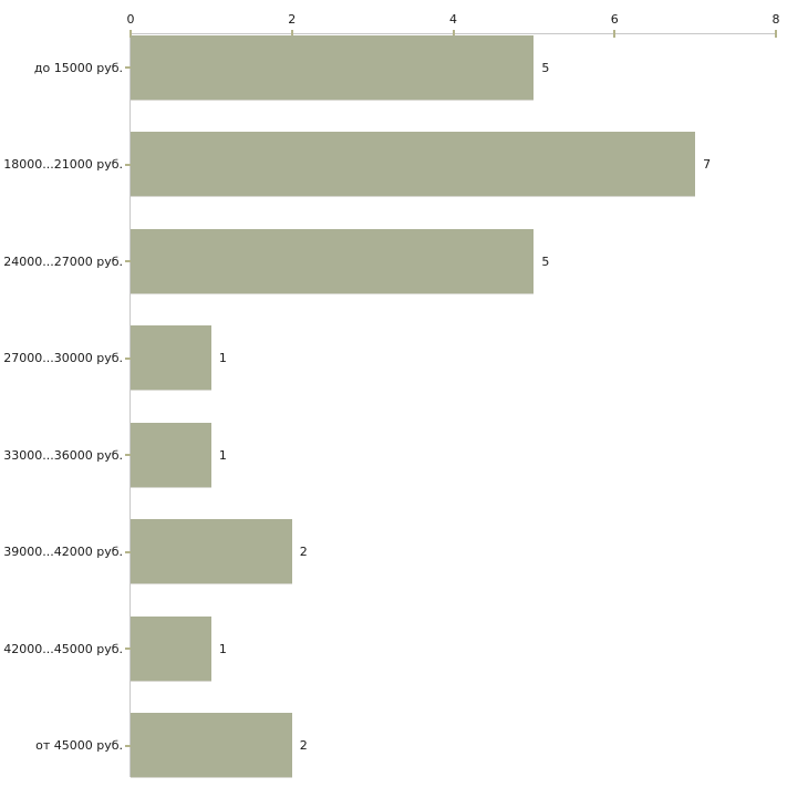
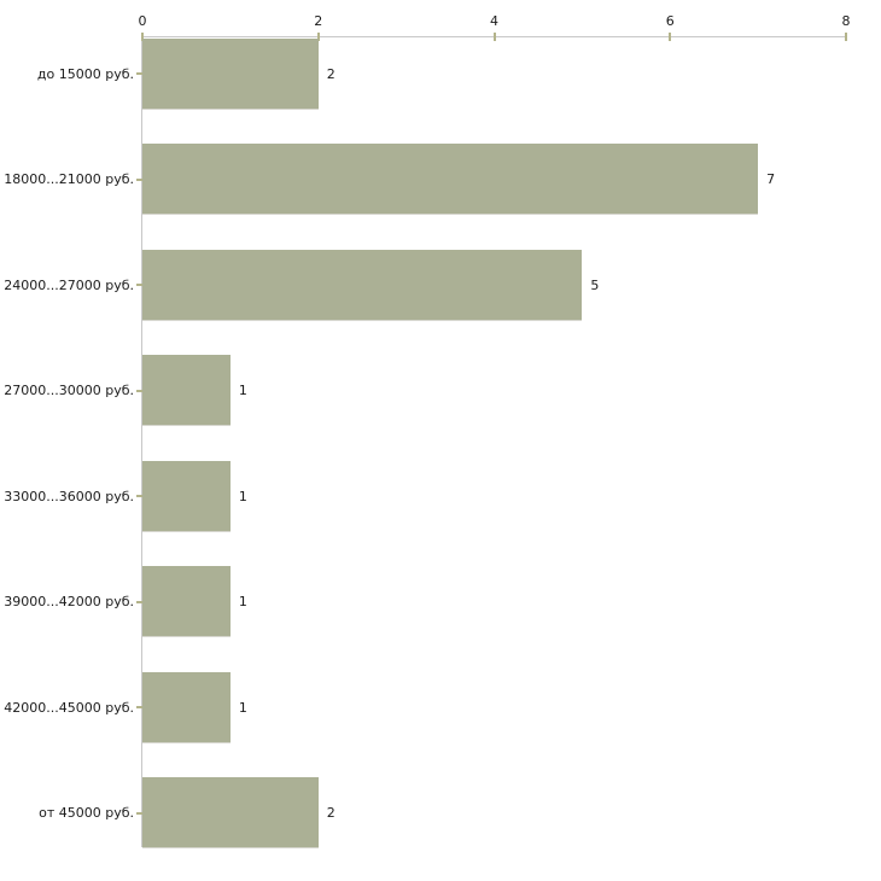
до 15000 руб.: 5 -> 2
39000...42000 руб.: 2 -> 1
